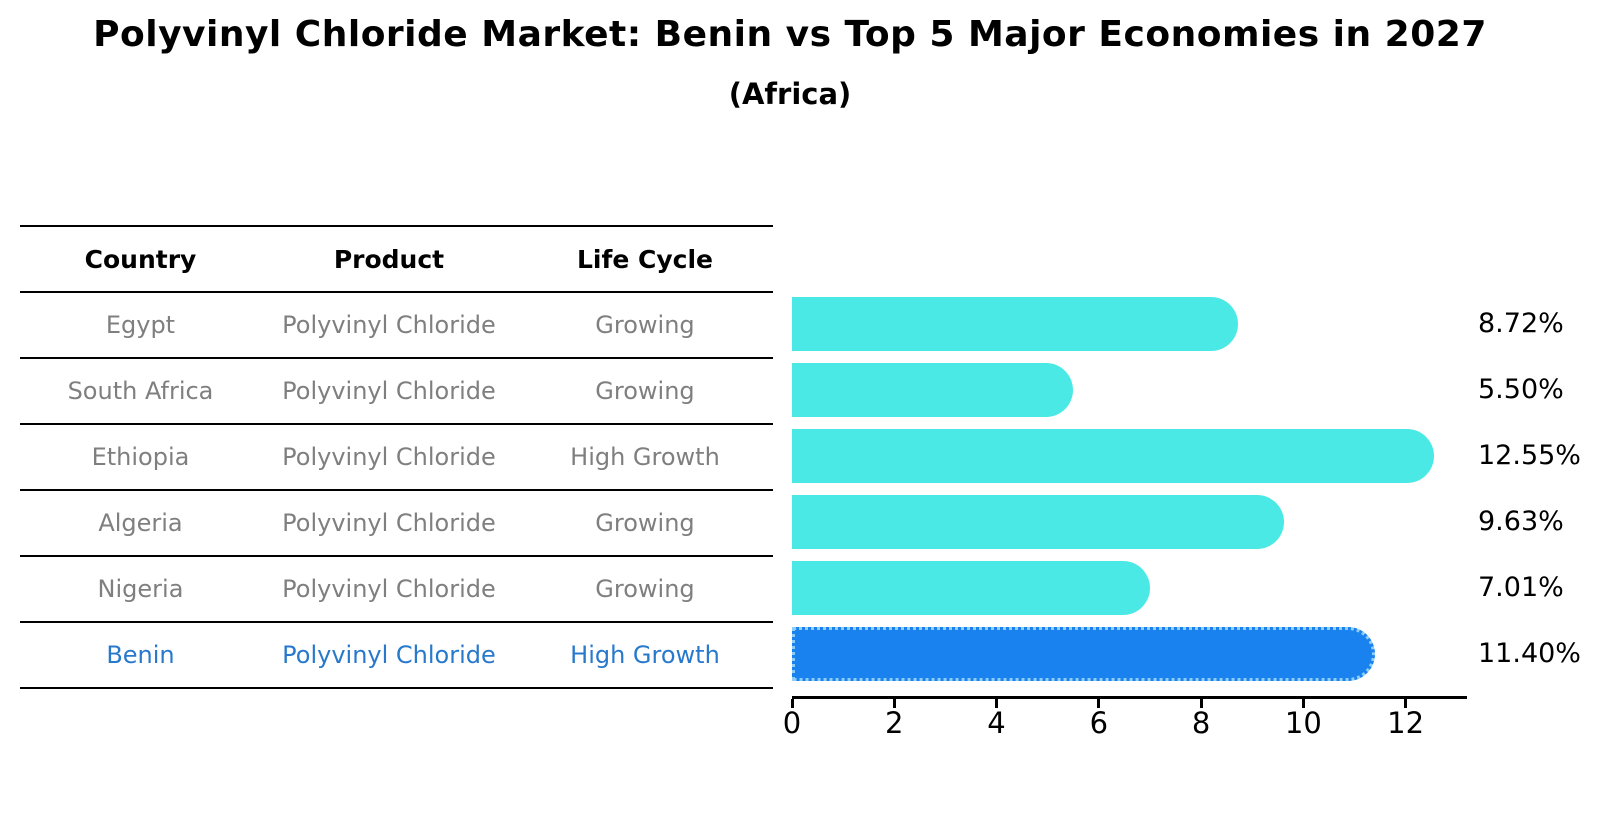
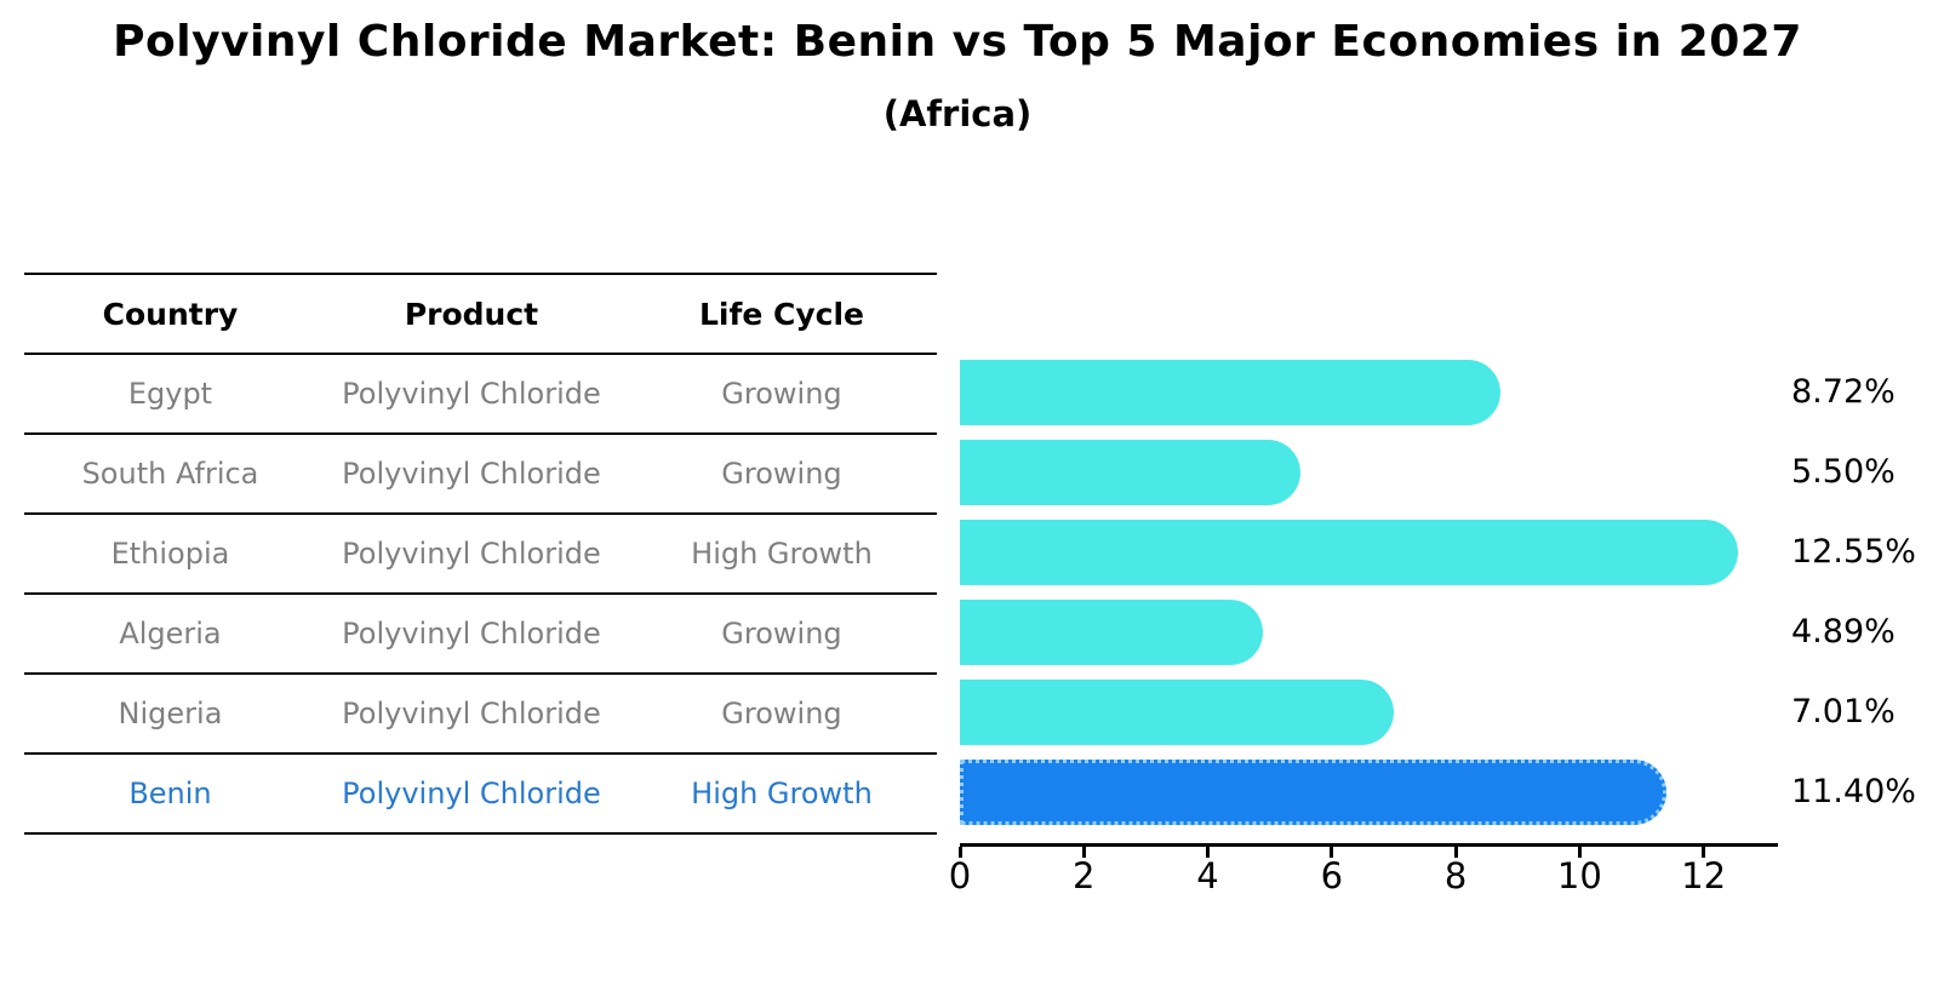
Algeria: 9.63% -> 4.89%
